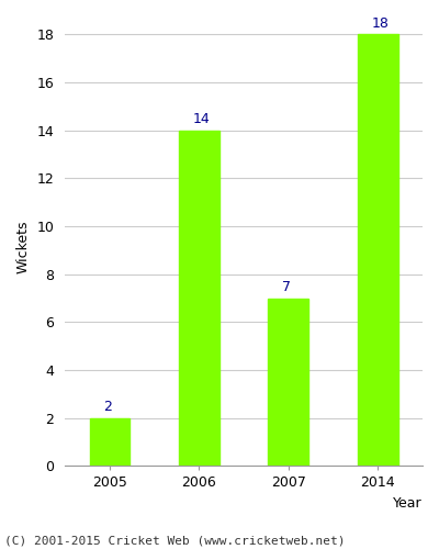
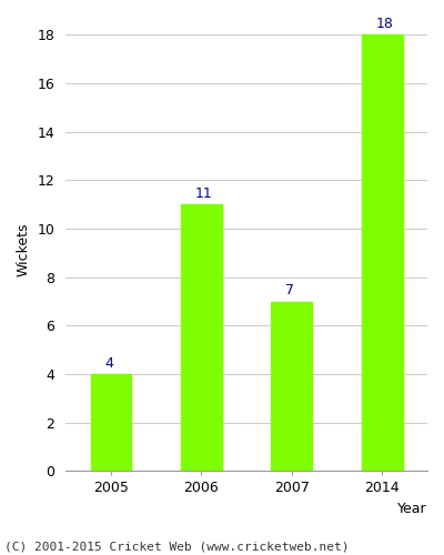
2005: 2 -> 4
2006: 14 -> 11
